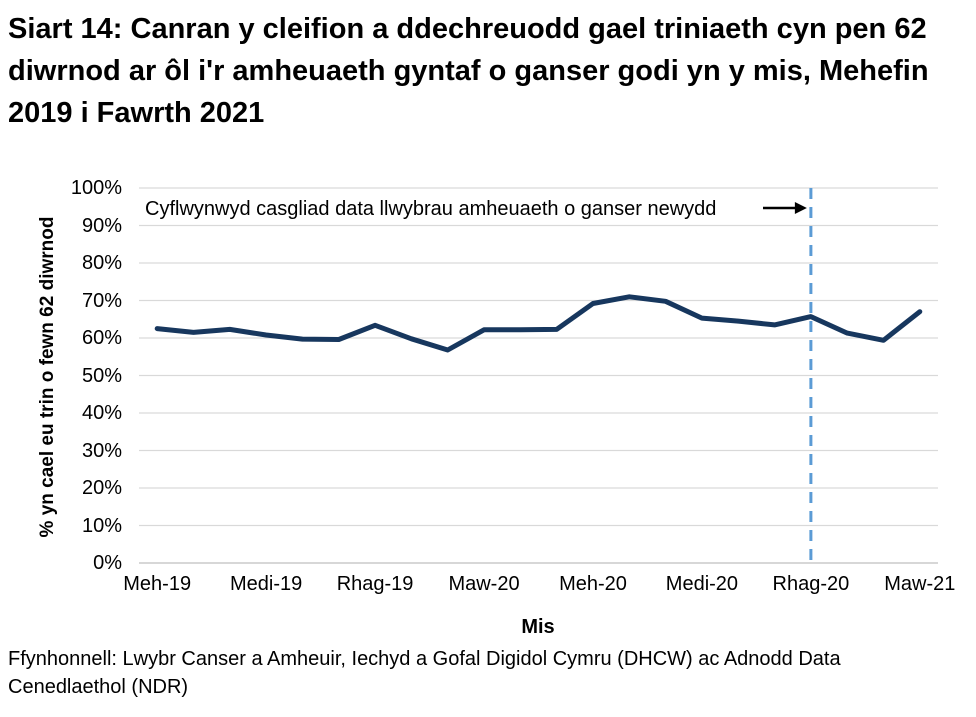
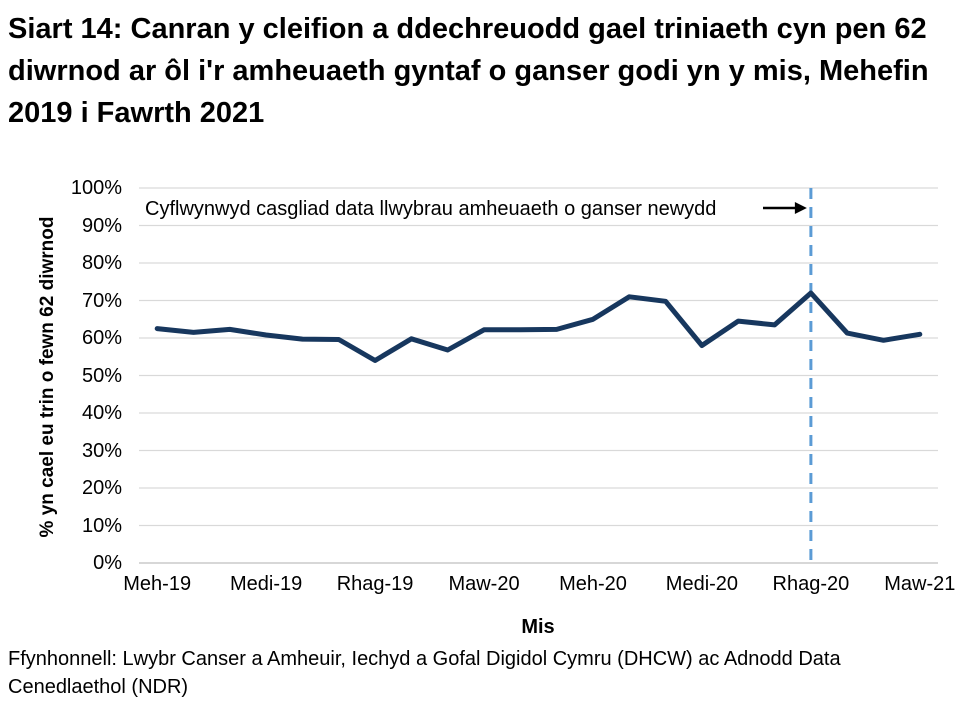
Rhag-19: 63% -> 54%
Meh-20: 69% -> 65%
Medi-20: 65% -> 58%
Rhag-20: 66% -> 72%
Maw-21: 67% -> 61%
